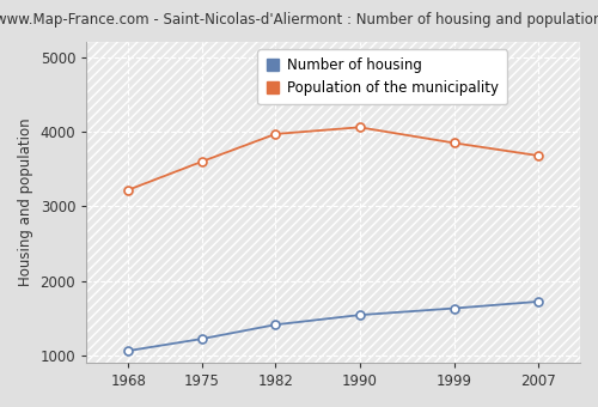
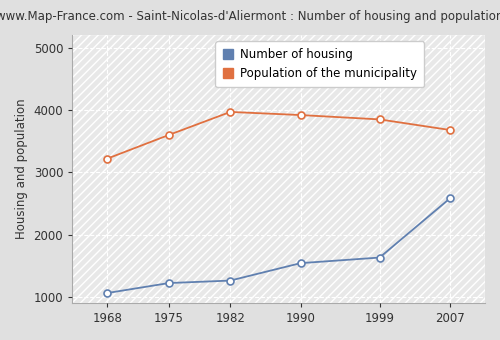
Number of housing/1982: 1410 -> 1260
Population of the municipality/1990: 4060 -> 3920
Number of housing/2007: 1720 -> 2580
